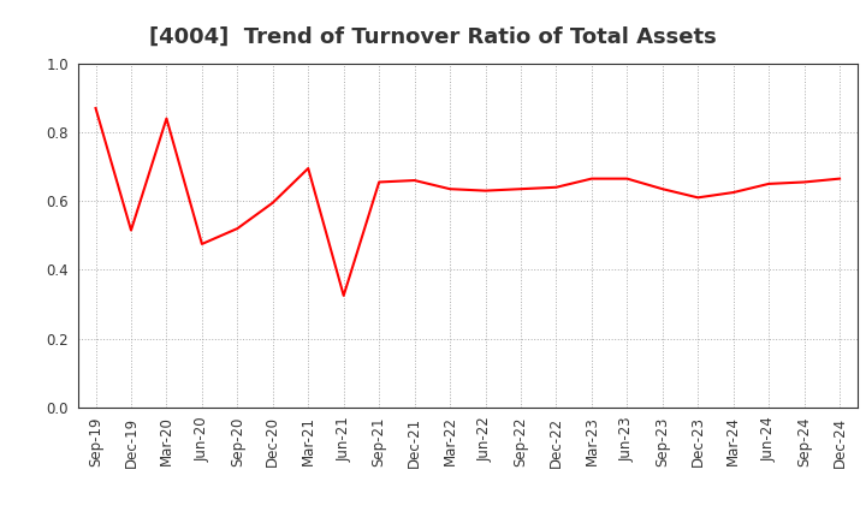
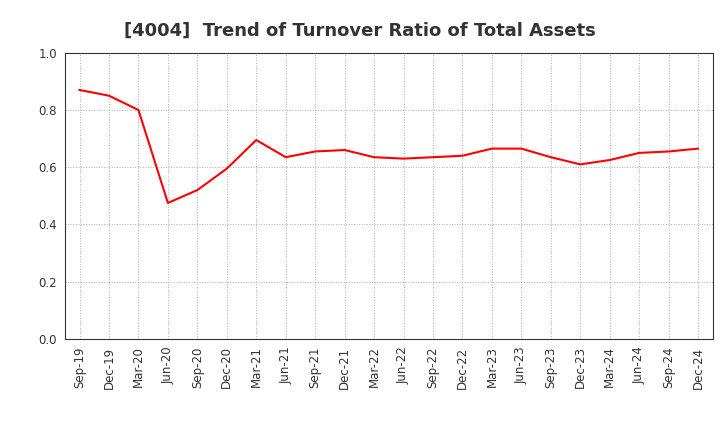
Dec-19: 0.515 -> 0.850
Mar-20: 0.840 -> 0.800
Jun-21: 0.325 -> 0.635
